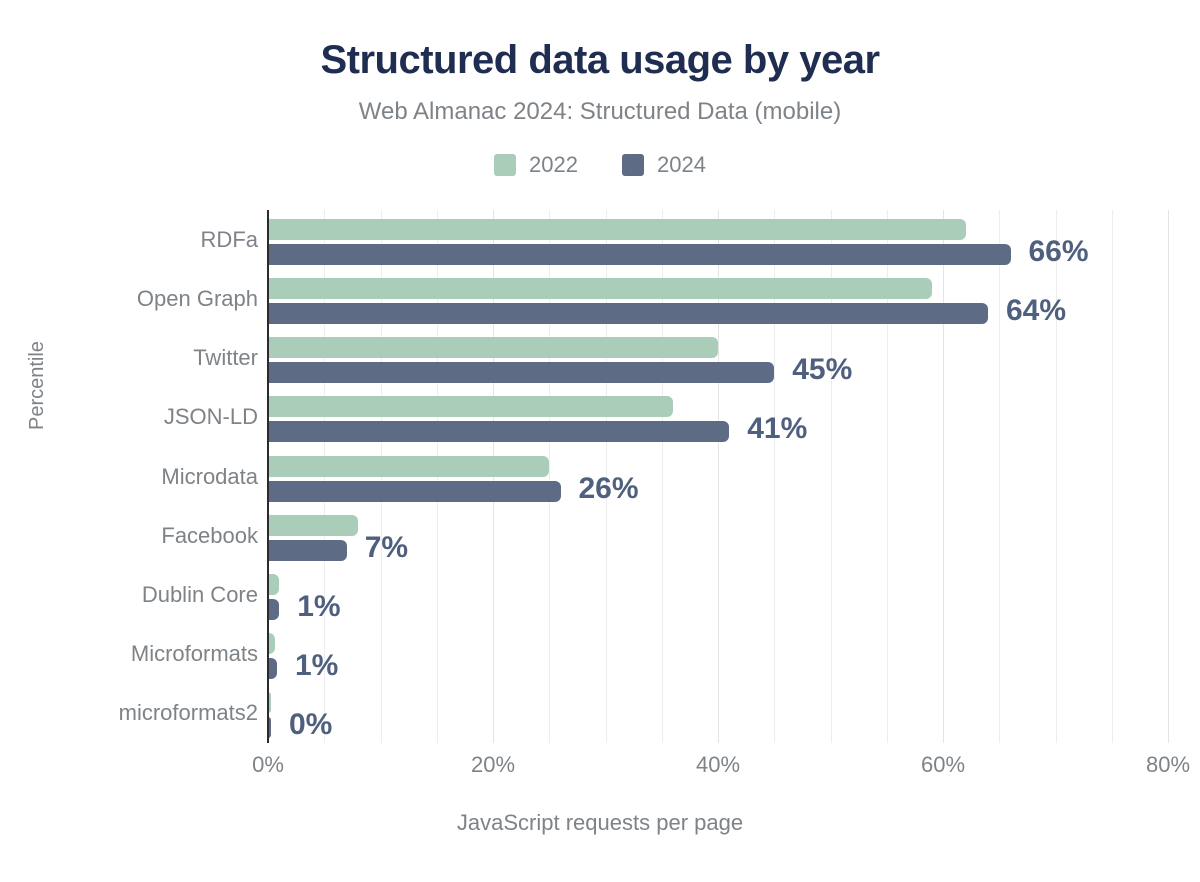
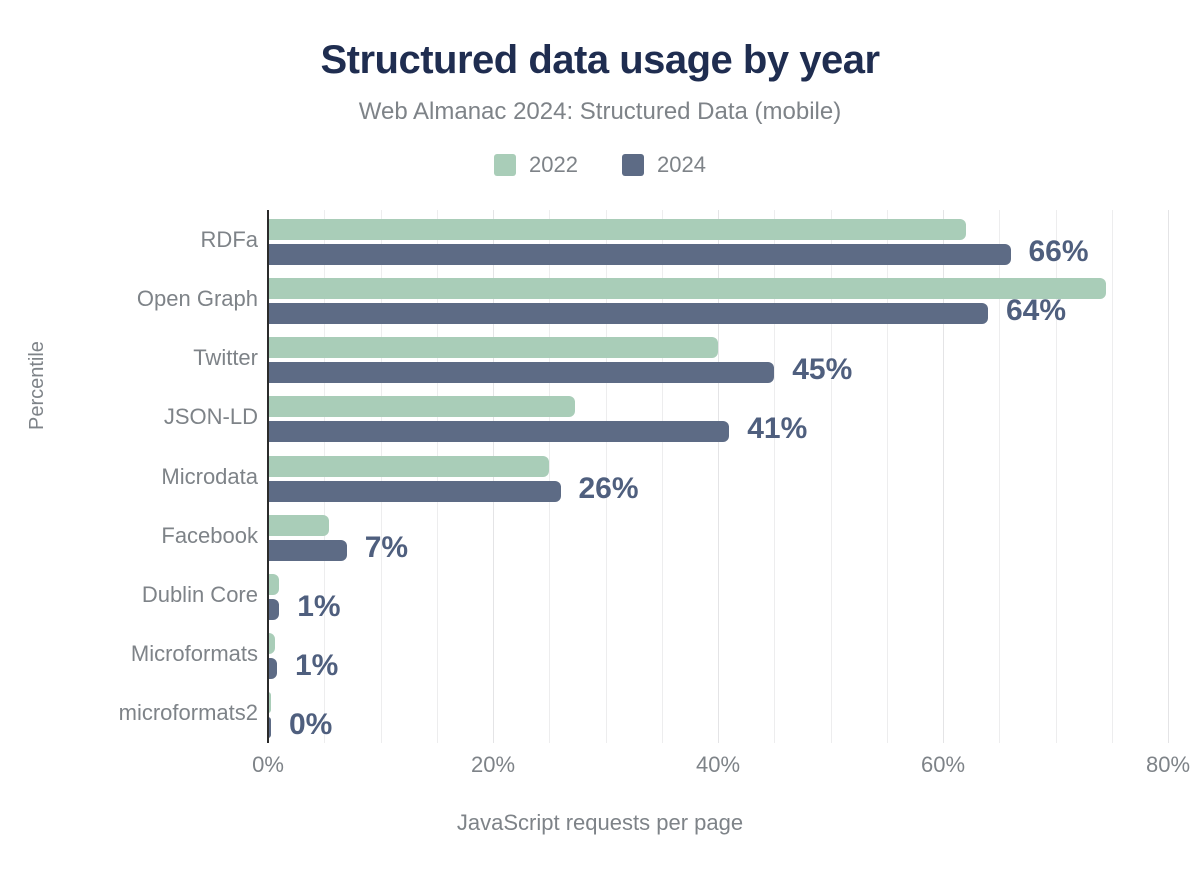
2022/Open Graph: 59.0% -> 74.5%
2022/JSON-LD: 36.0% -> 27.3%
2022/Facebook: 8.0% -> 5.4%
